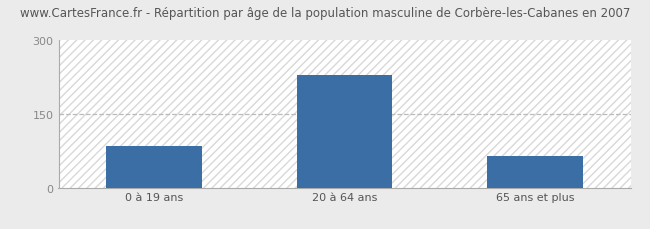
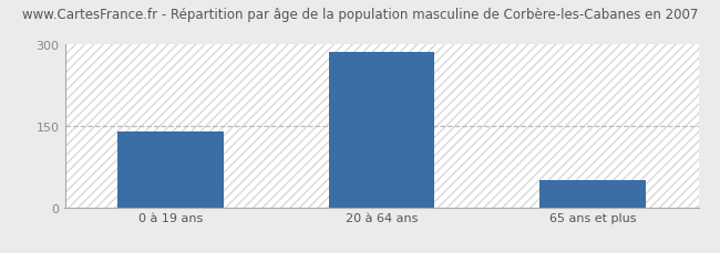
0 à 19 ans: 85 -> 140
20 à 64 ans: 230 -> 287
65 ans et plus: 65 -> 50
